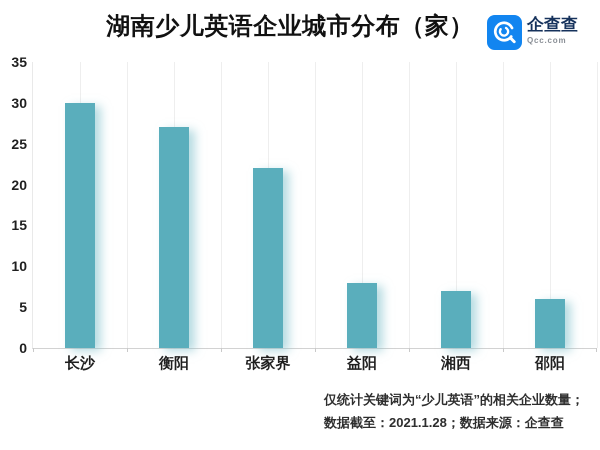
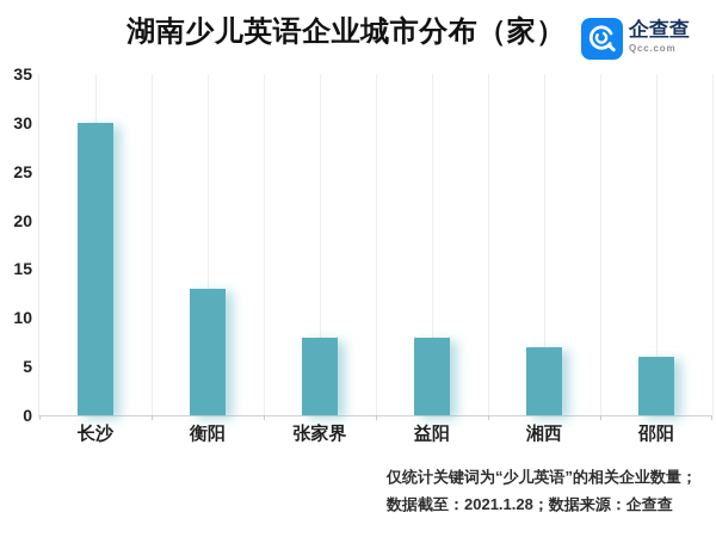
衡阳: 27 -> 13
张家界: 22 -> 8
